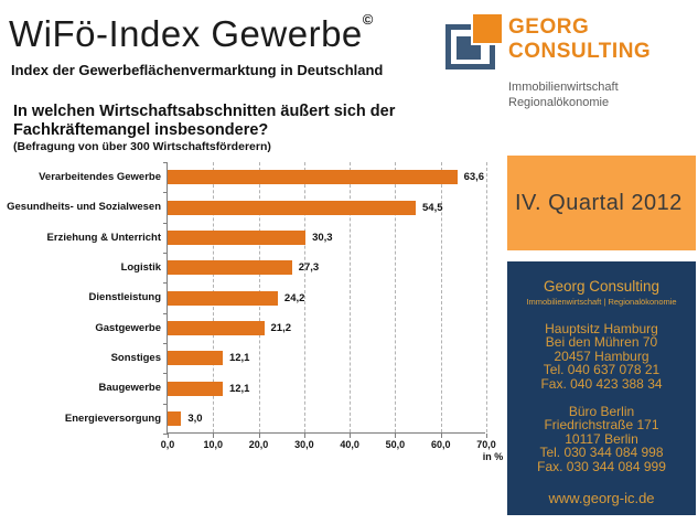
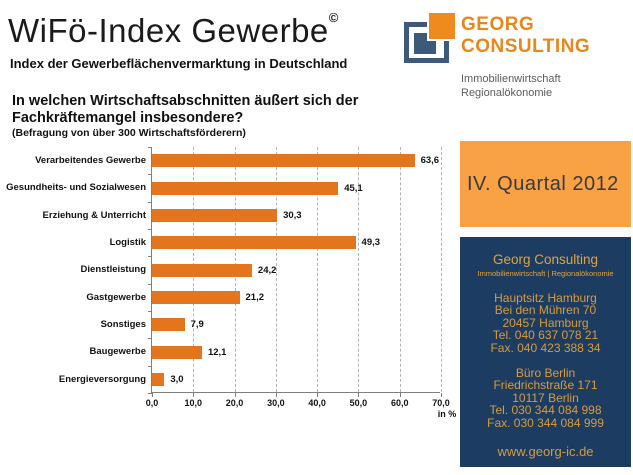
Gesundheits- und Sozialwesen: 54,5 -> 45,1
Logistik: 27,3 -> 49,3
Sonstiges: 12,1 -> 7,9
